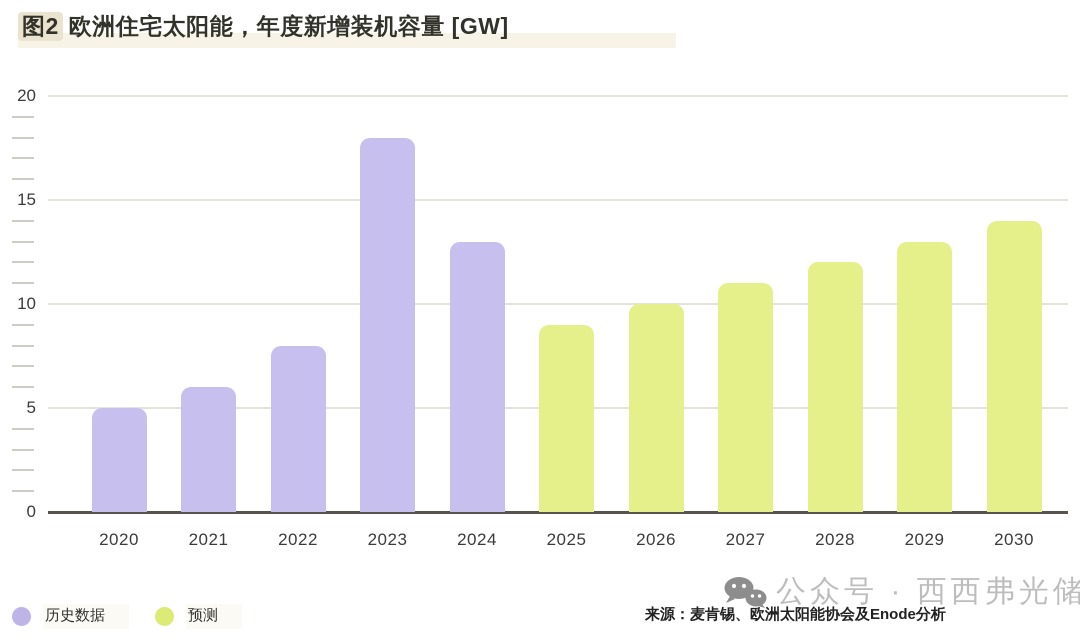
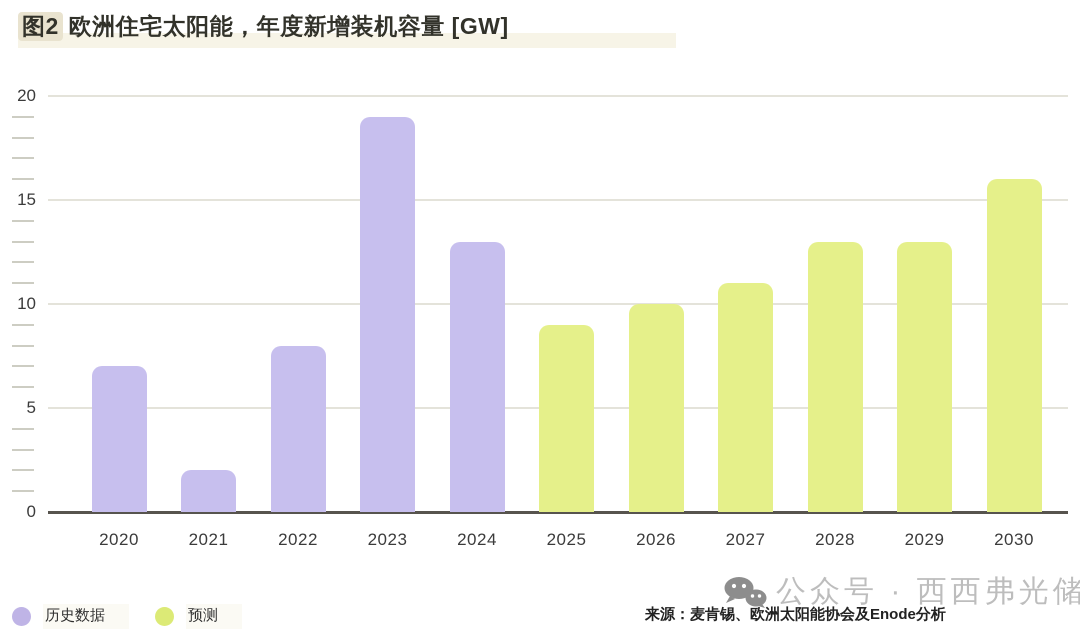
历史数据/2020: 5 -> 7
历史数据/2021: 6 -> 2
历史数据/2023: 18 -> 19
预测/2028: 12 -> 13
预测/2030: 14 -> 16
